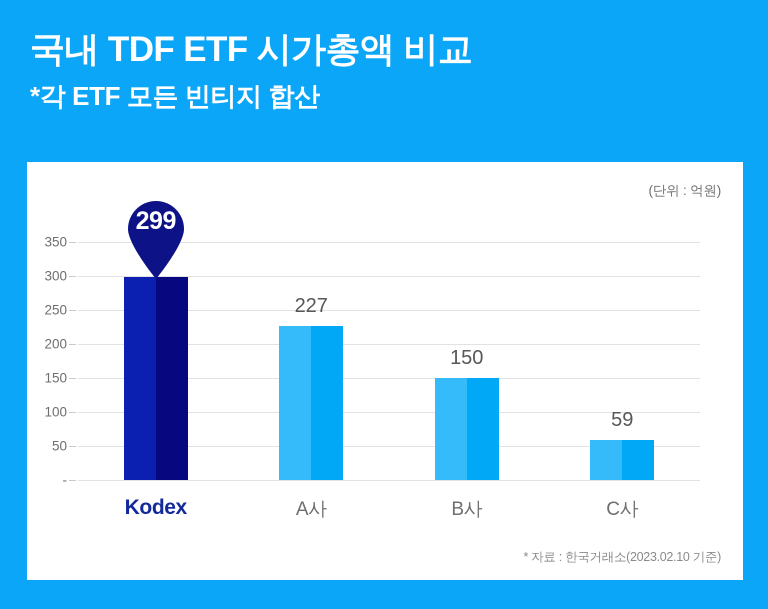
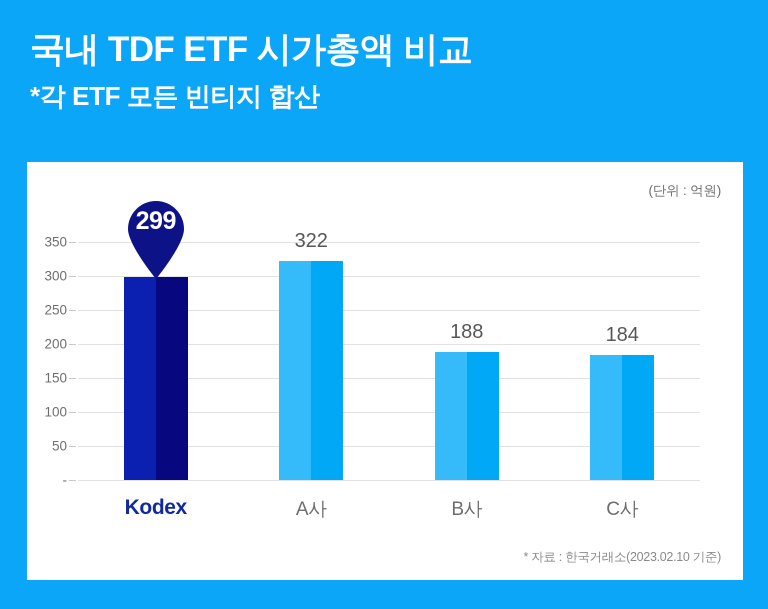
A사: 227 -> 322
B사: 150 -> 188
C사: 59 -> 184
